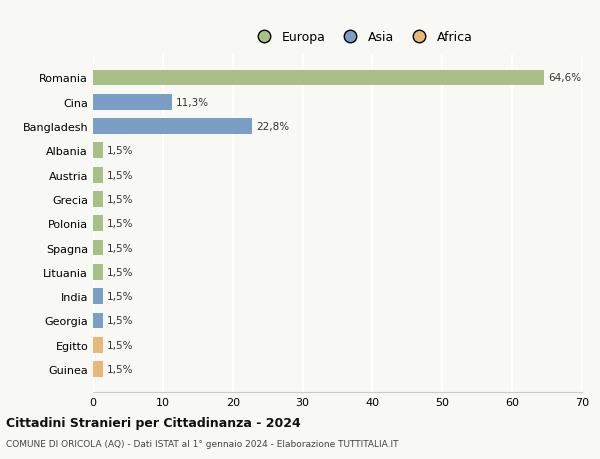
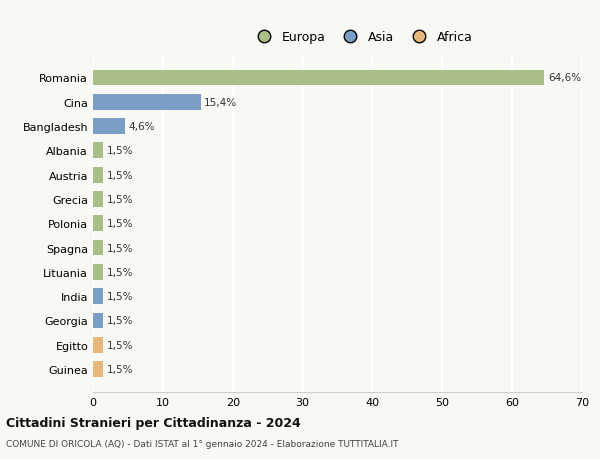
Cina: 11,3% -> 15,4%
Bangladesh: 22,8% -> 4,6%
